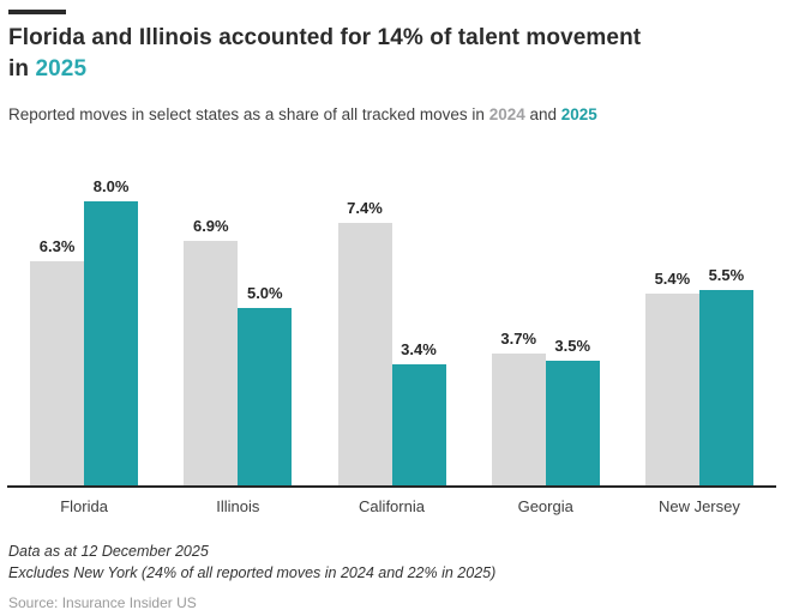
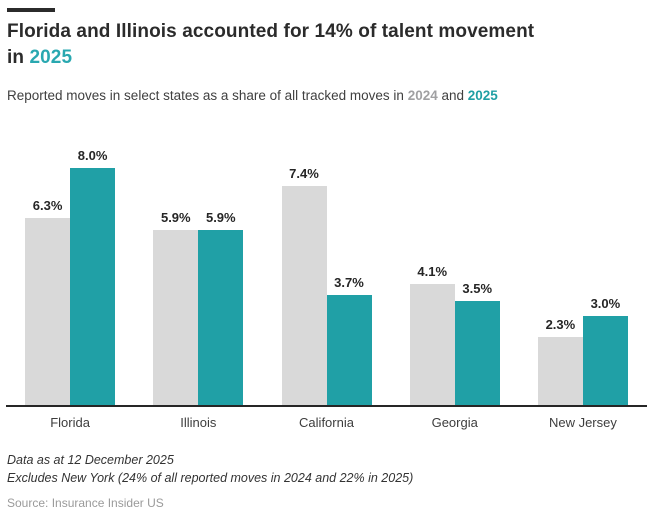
2024/Illinois: 6.9% -> 5.9%
2025/Illinois: 5.0% -> 5.9%
2025/California: 3.4% -> 3.7%
2024/Georgia: 3.7% -> 4.1%
2024/New Jersey: 5.4% -> 2.3%
2025/New Jersey: 5.5% -> 3.0%
